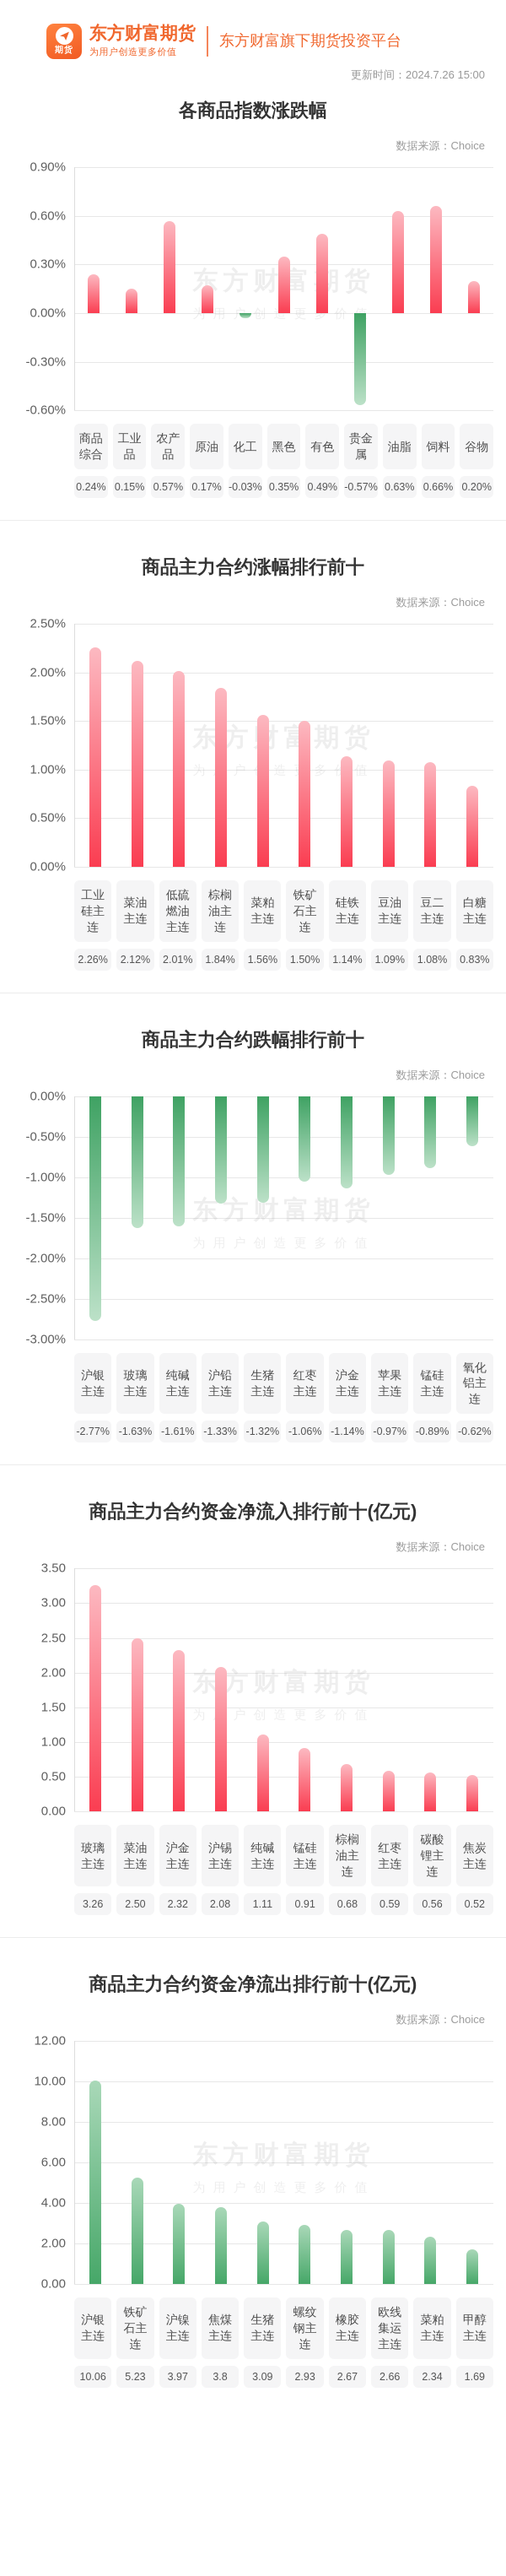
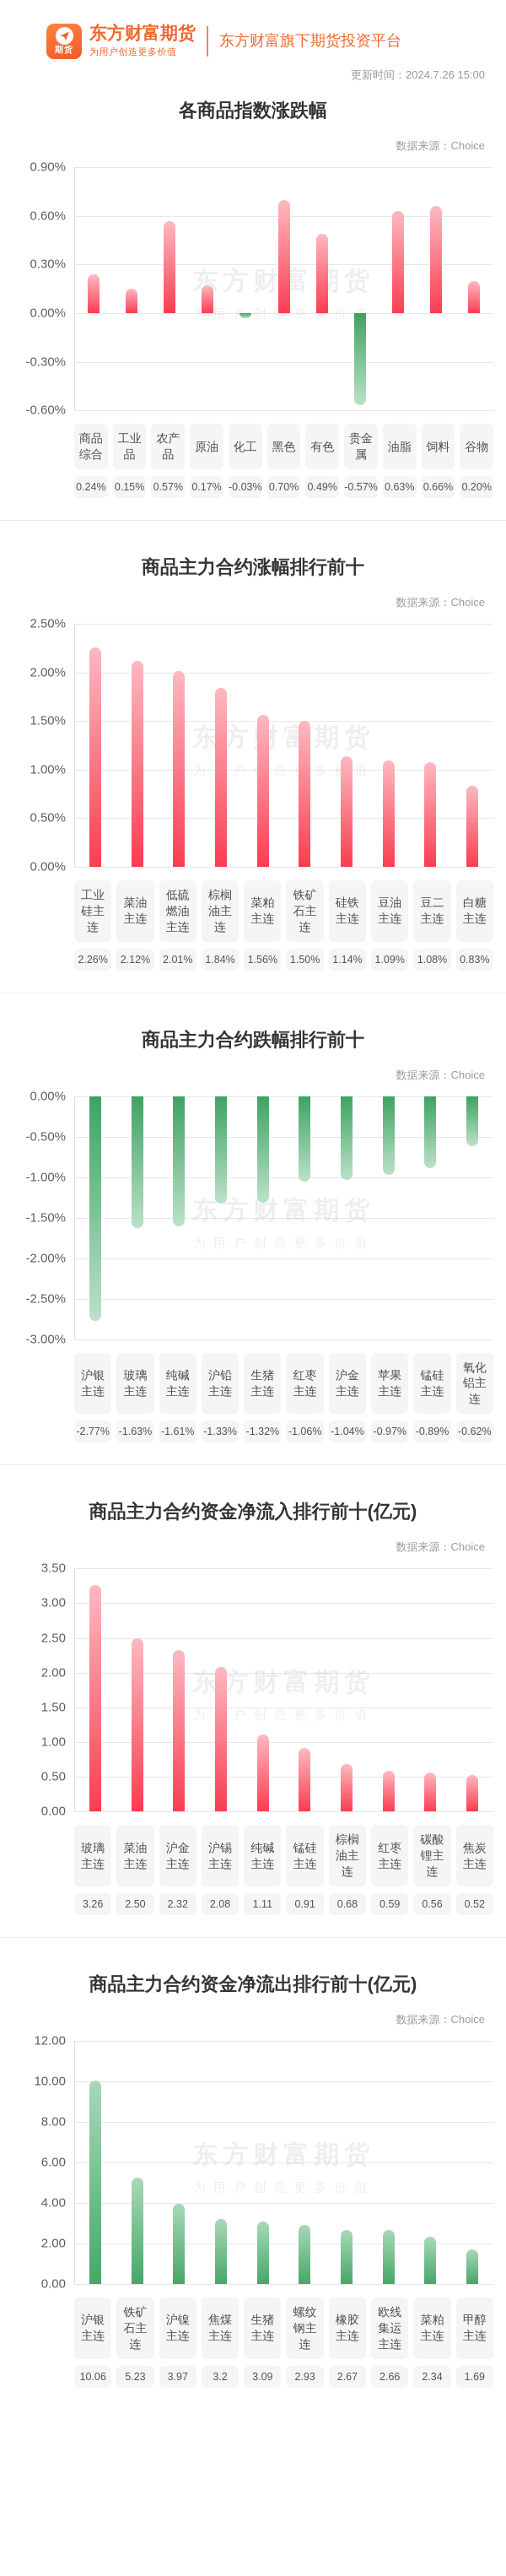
各商品指数涨跌幅/黑色: 0.35% -> 0.70%
商品主力合约跌幅排行前十/沪金主连: -1.14% -> -1.04%
商品主力合约资金净流出排行前十(亿元)/焦煤主连: 3.8 -> 3.2
